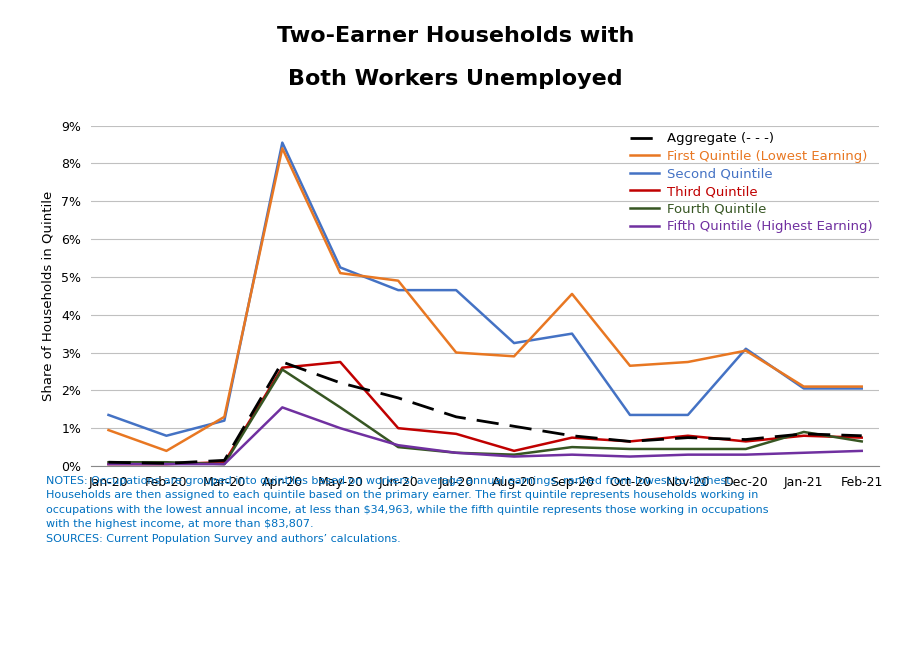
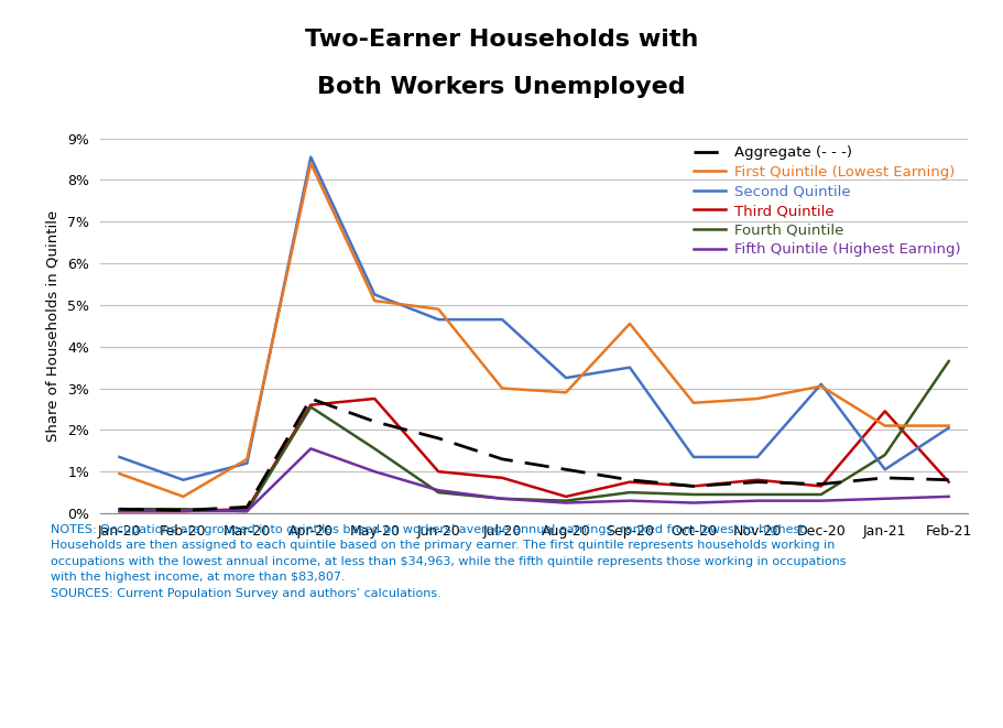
Second Quintile/Jan-21: 2.05% -> 1.05%
Third Quintile/Jan-21: 0.80% -> 2.45%
Fourth Quintile/Jan-21: 0.90% -> 1.40%
Fourth Quintile/Feb-21: 0.65% -> 3.65%
